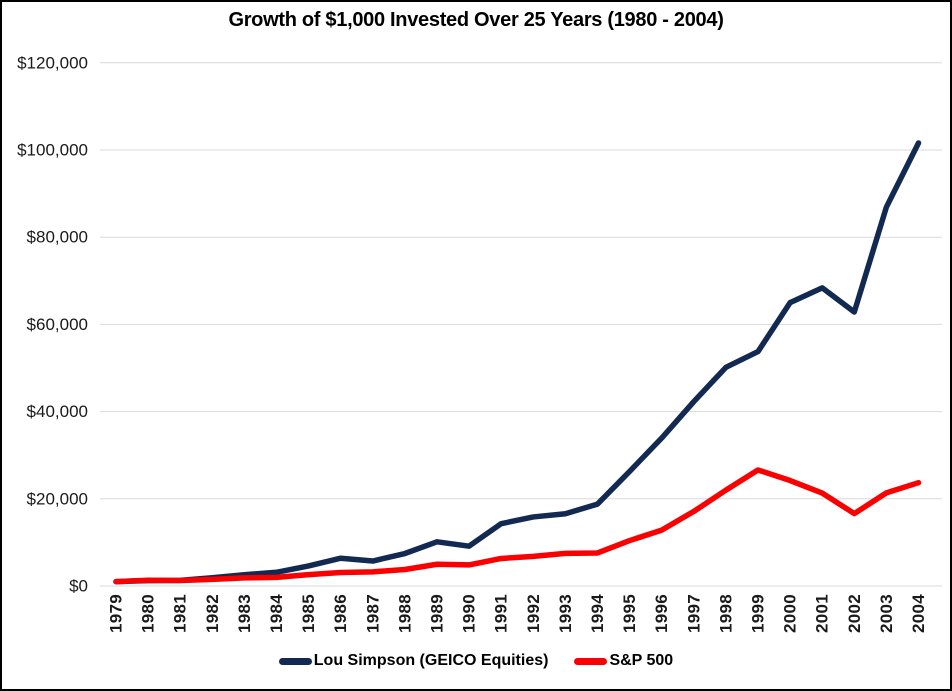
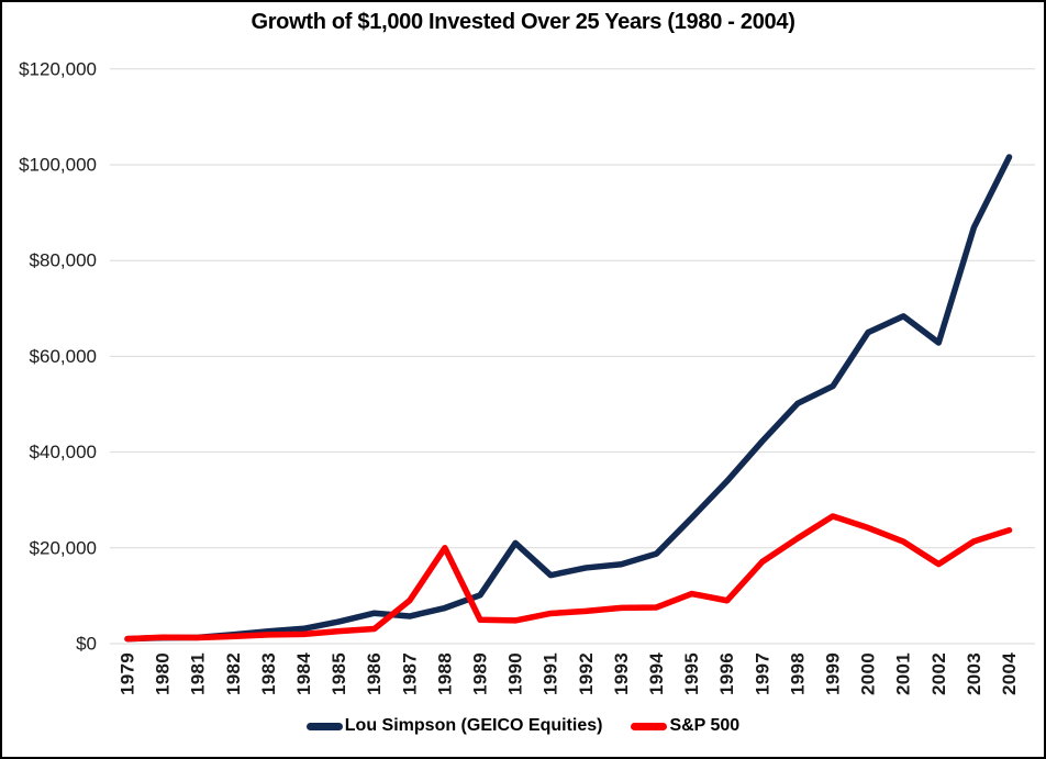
S&P 500/1987: $3000 -> $9000
S&P 500/1988: $4000 -> $20000
Lou Simpson (GEICO Equities)/1990: $9000 -> $21000
S&P 500/1996: $13000 -> $9000
